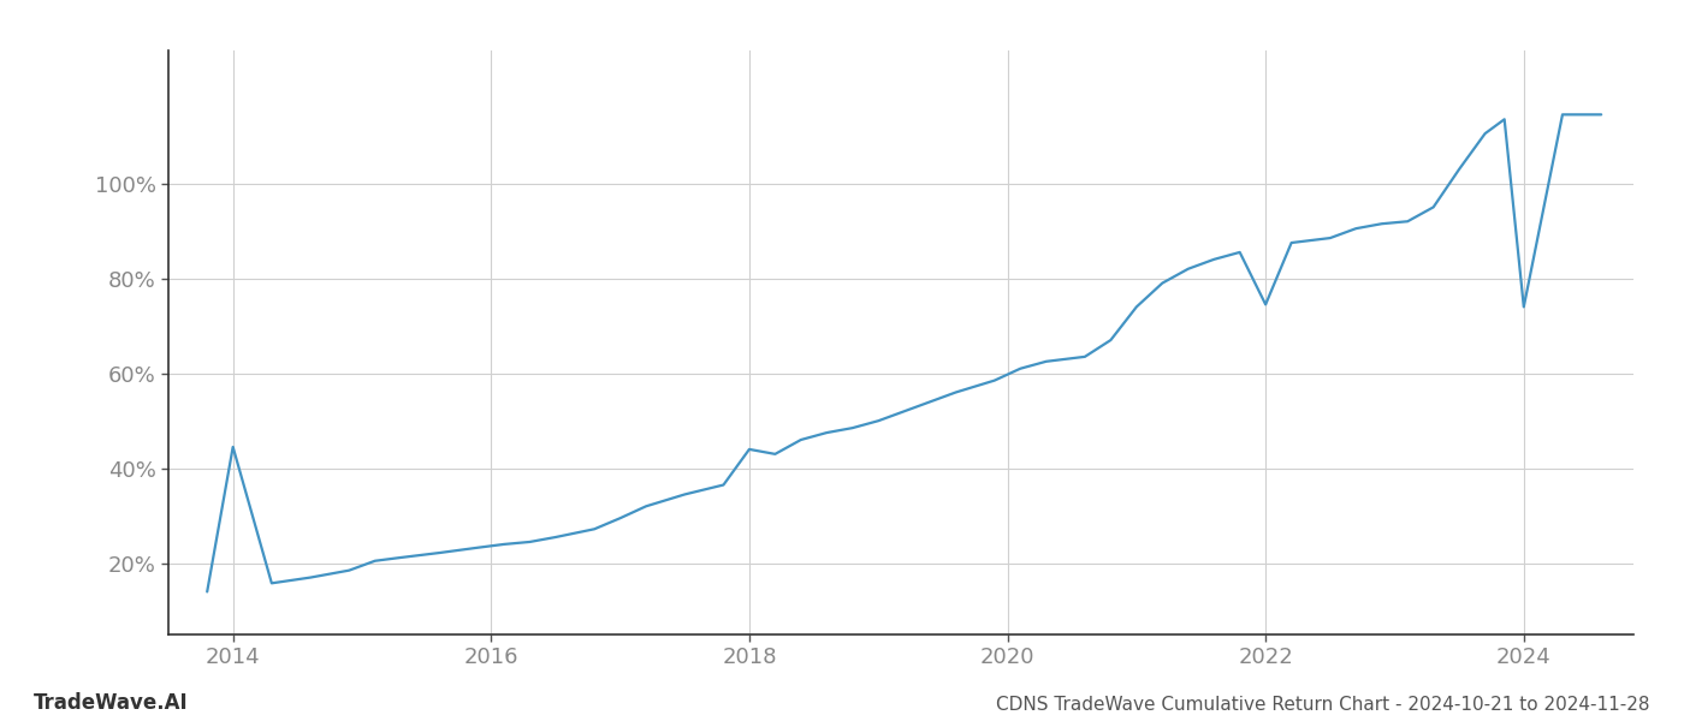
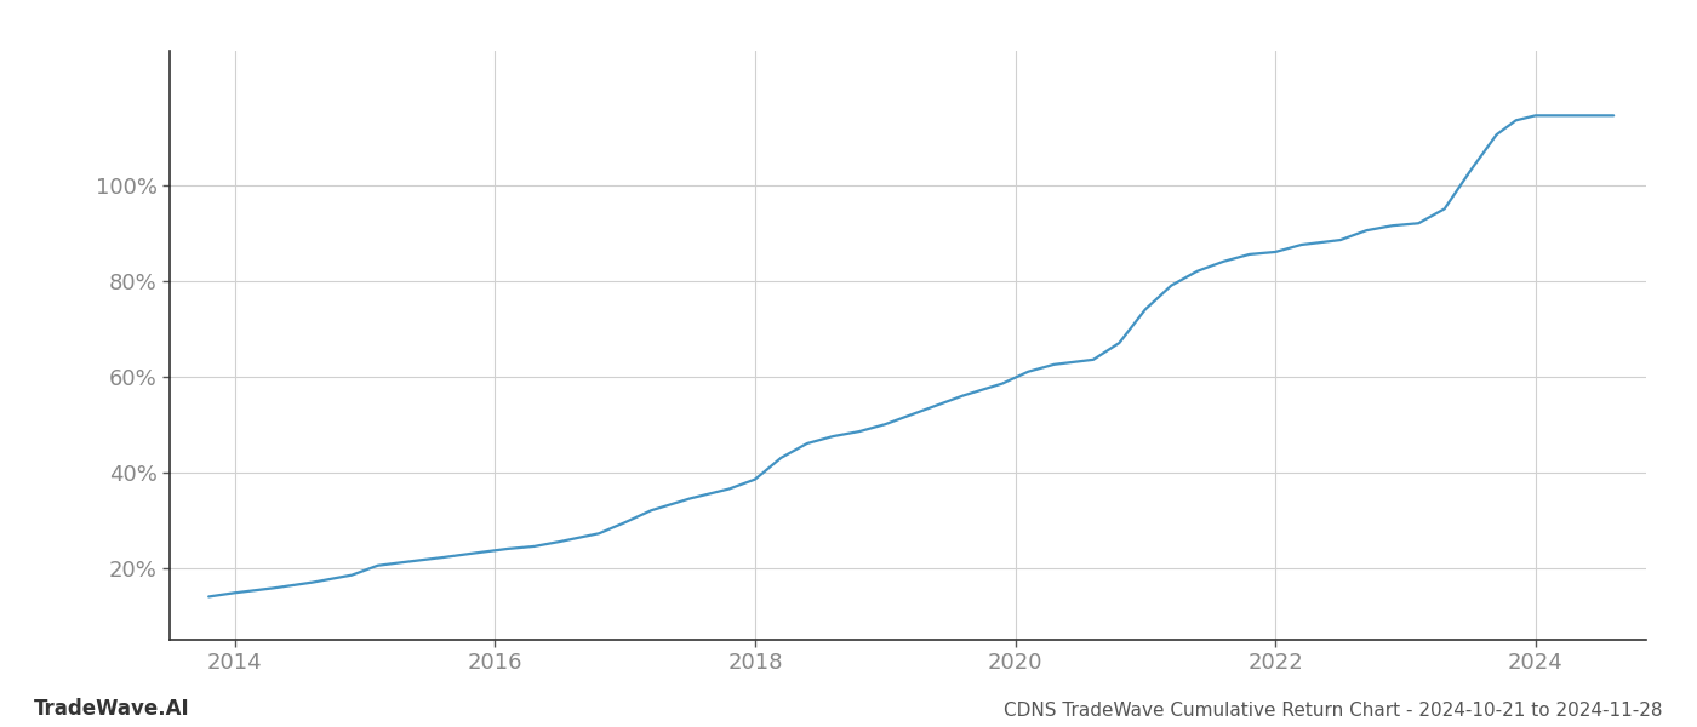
2014: 44.5% -> 14.8%
2018: 44.0% -> 38.5%
2022: 74.5% -> 86.0%
2024: 74.0% -> 114.5%
